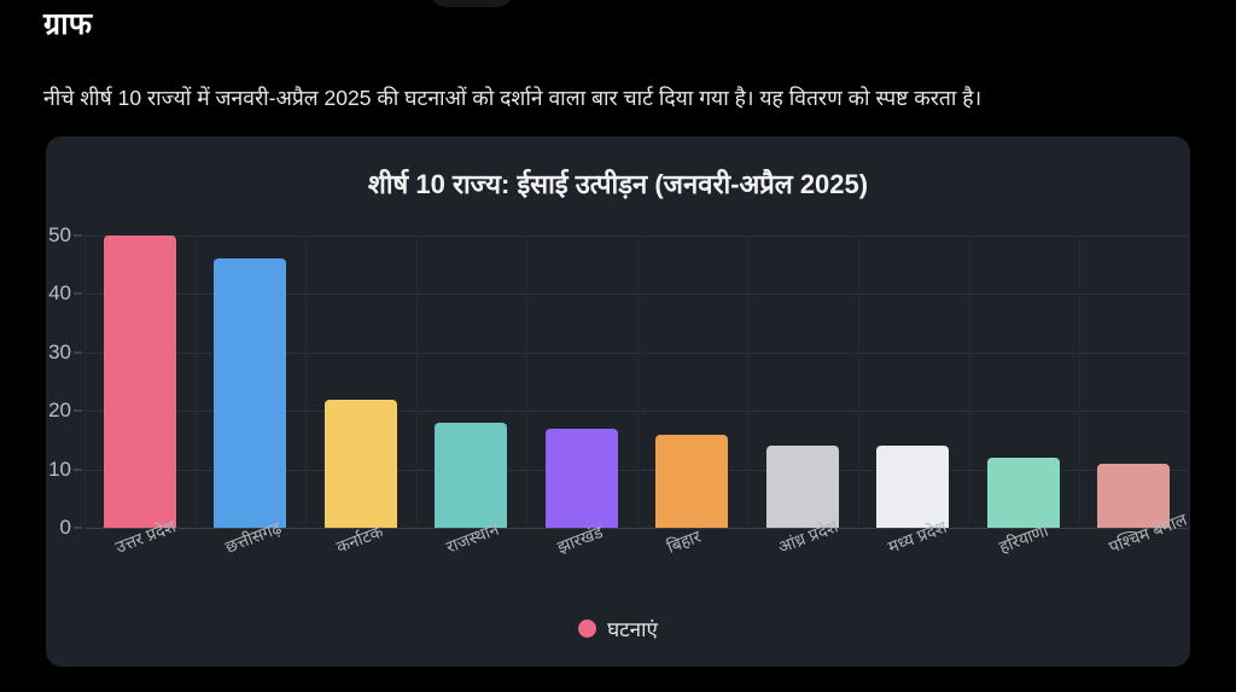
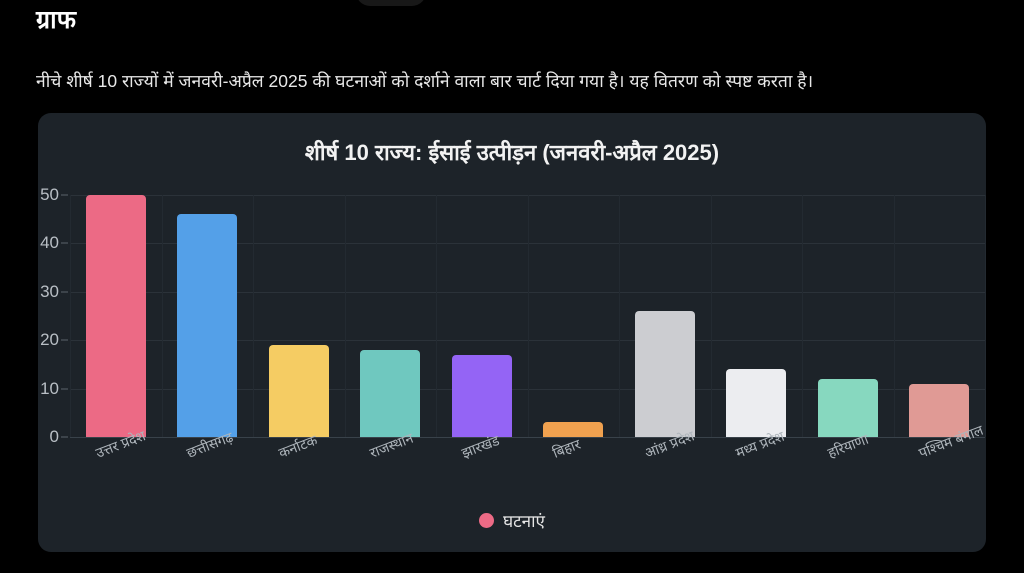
कर्नाटक: 22 -> 19
बिहार: 16 -> 3
आंध्र प्रदेश: 14 -> 26
